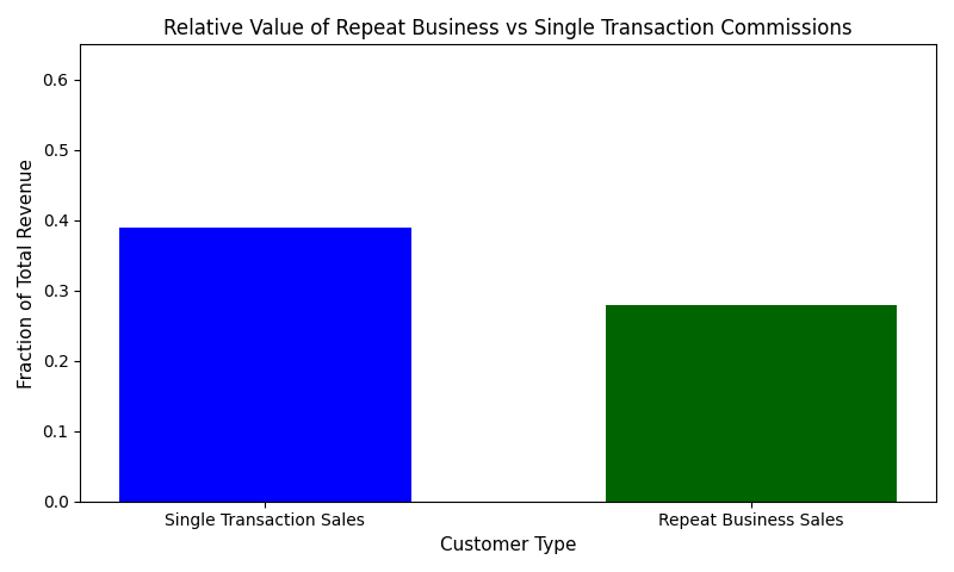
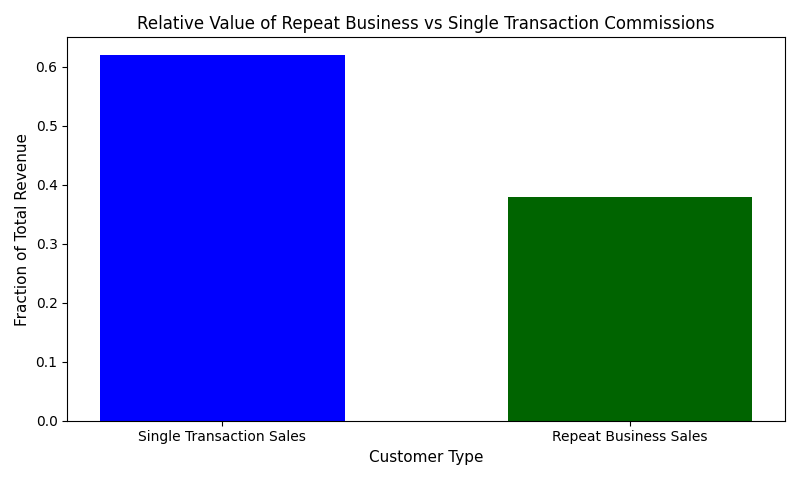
Single Transaction Sales: 0.39 -> 0.62
Repeat Business Sales: 0.28 -> 0.38
